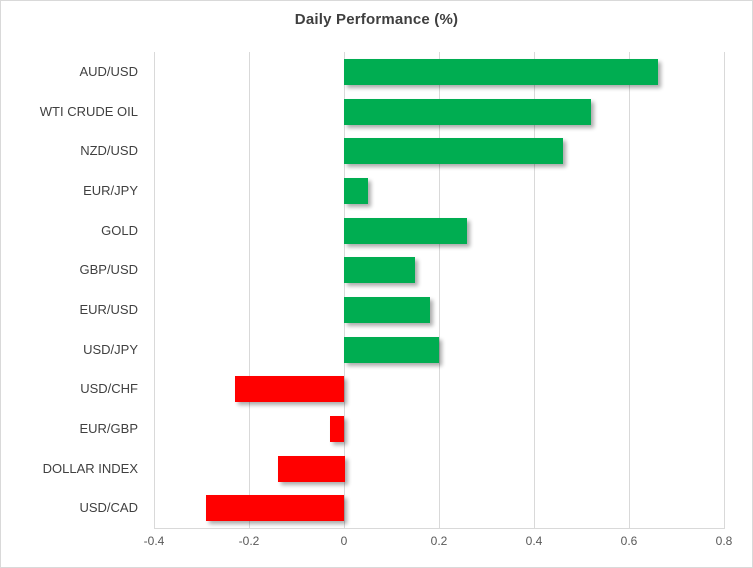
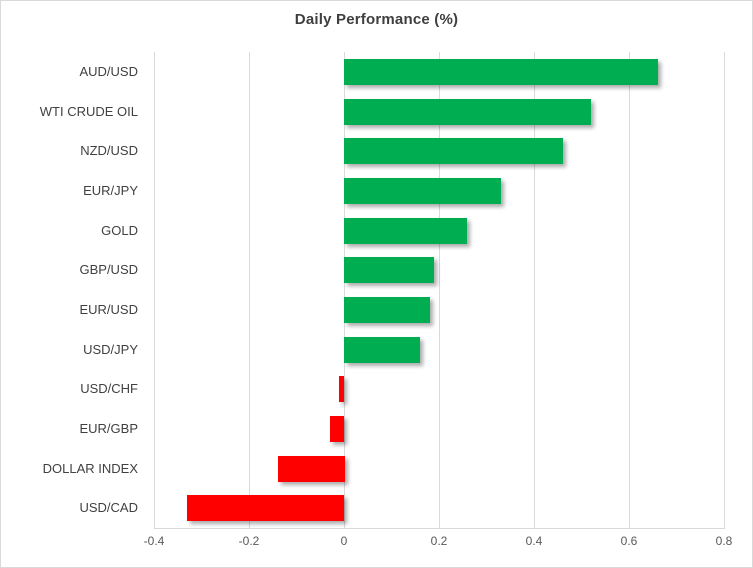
EUR/JPY: 0.05 -> 0.33
GBP/USD: 0.15 -> 0.19
USD/JPY: 0.20 -> 0.16
USD/CHF: -0.23 -> -0.01
USD/CAD: -0.29 -> -0.33
